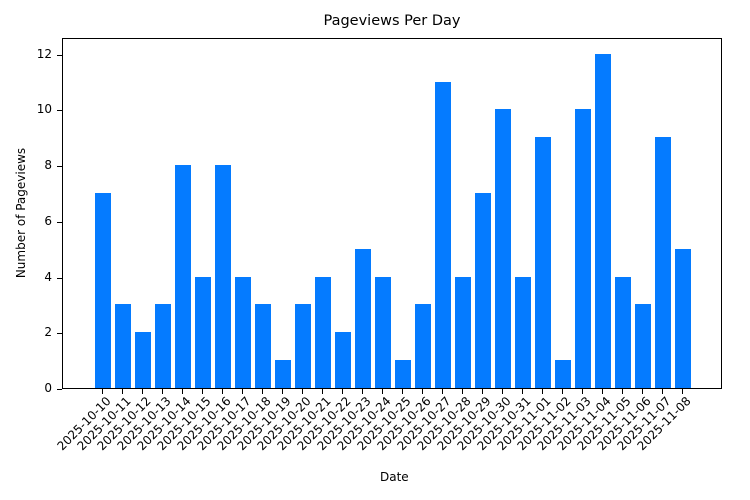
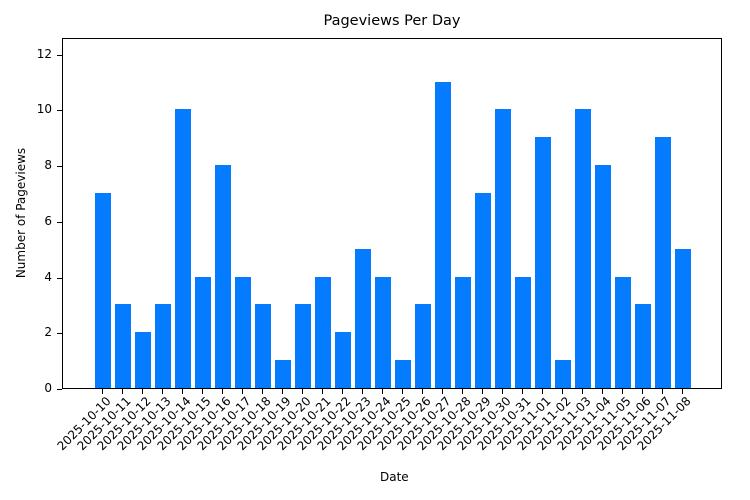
2025-10-14: 8 -> 10
2025-11-04: 12 -> 8
